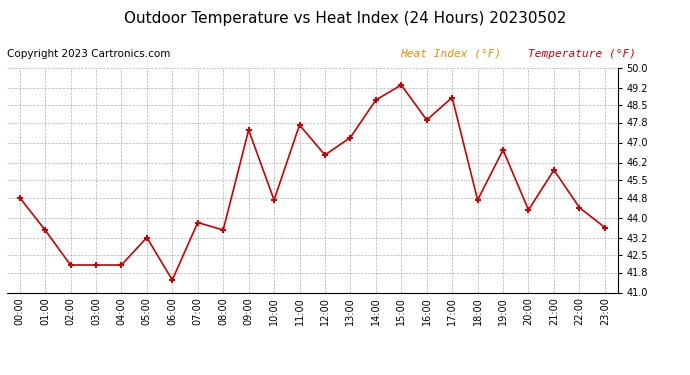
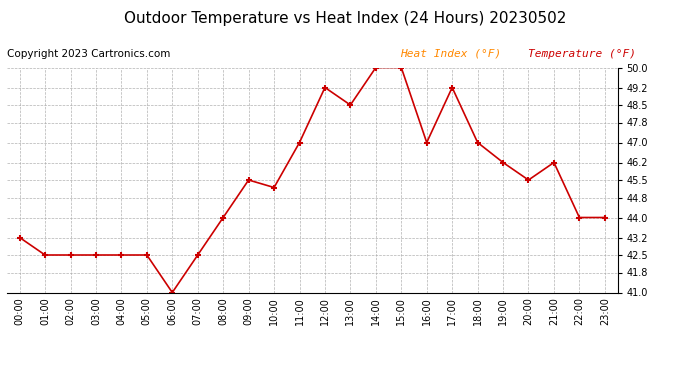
00:00: 44.8 -> 43.2
01:00: 43.5 -> 42.5
02:00: 42.1 -> 42.5
03:00: 42.1 -> 42.5
04:00: 42.1 -> 42.5
05:00: 43.2 -> 42.5
06:00: 41.5 -> 41.0
07:00: 43.8 -> 42.5
08:00: 43.5 -> 44.0
09:00: 47.5 -> 45.5
10:00: 44.7 -> 45.2
11:00: 47.7 -> 47.0
12:00: 46.5 -> 49.2
13:00: 47.2 -> 48.5
14:00: 48.7 -> 50.0
15:00: 49.3 -> 50.0
16:00: 47.9 -> 47.0
17:00: 48.8 -> 49.2
18:00: 44.7 -> 47.0
19:00: 46.7 -> 46.2
20:00: 44.3 -> 45.5
21:00: 45.9 -> 46.2
22:00: 44.4 -> 44.0
23:00: 43.6 -> 44.0
